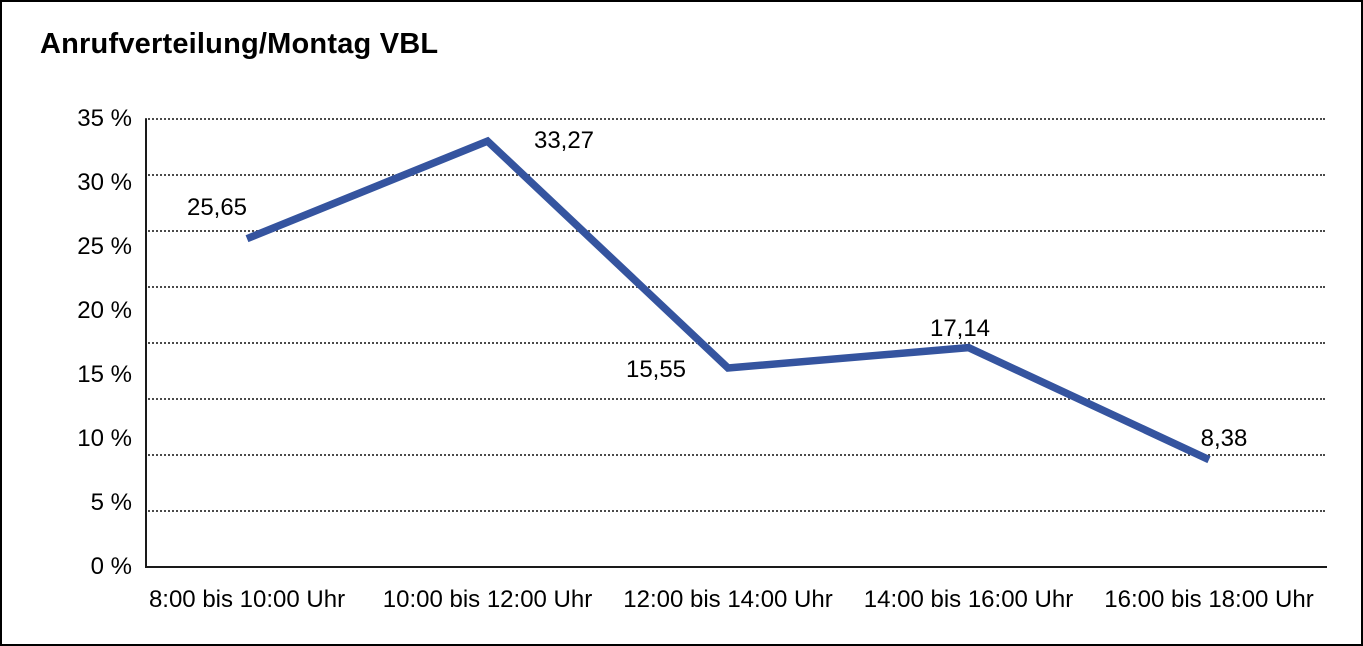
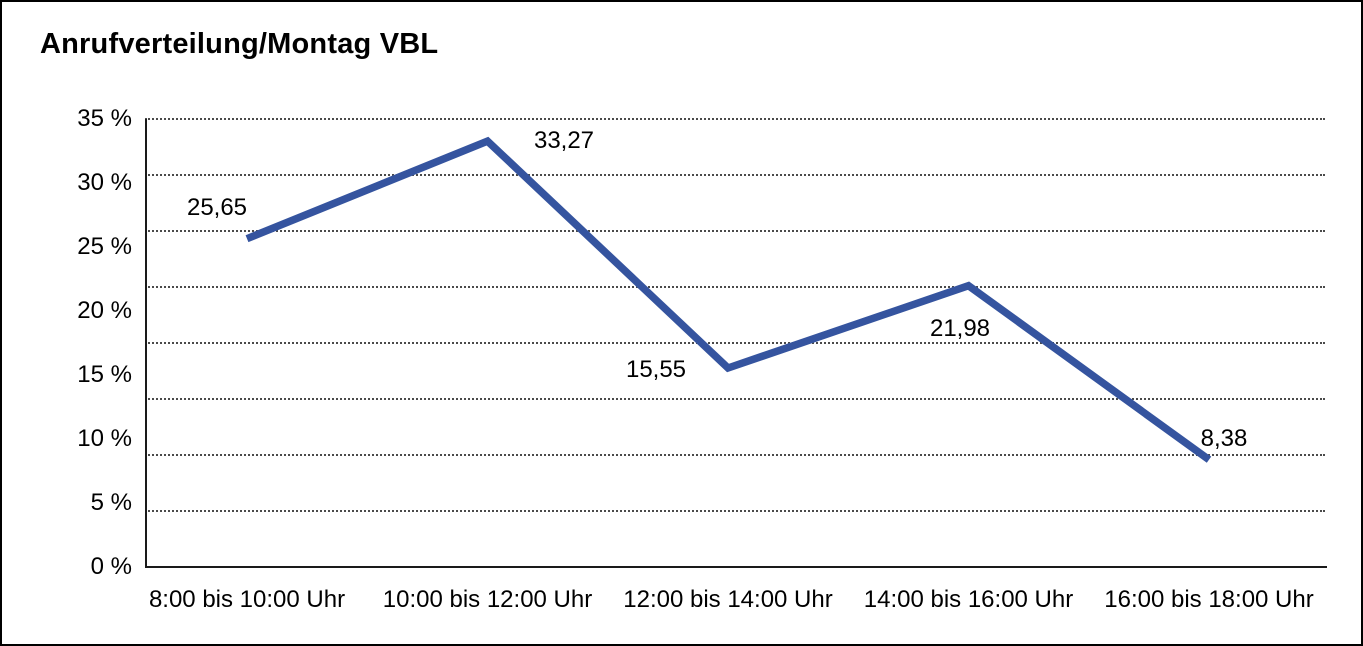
14:00 bis 16:00 Uhr: 17,14 -> 21,98
